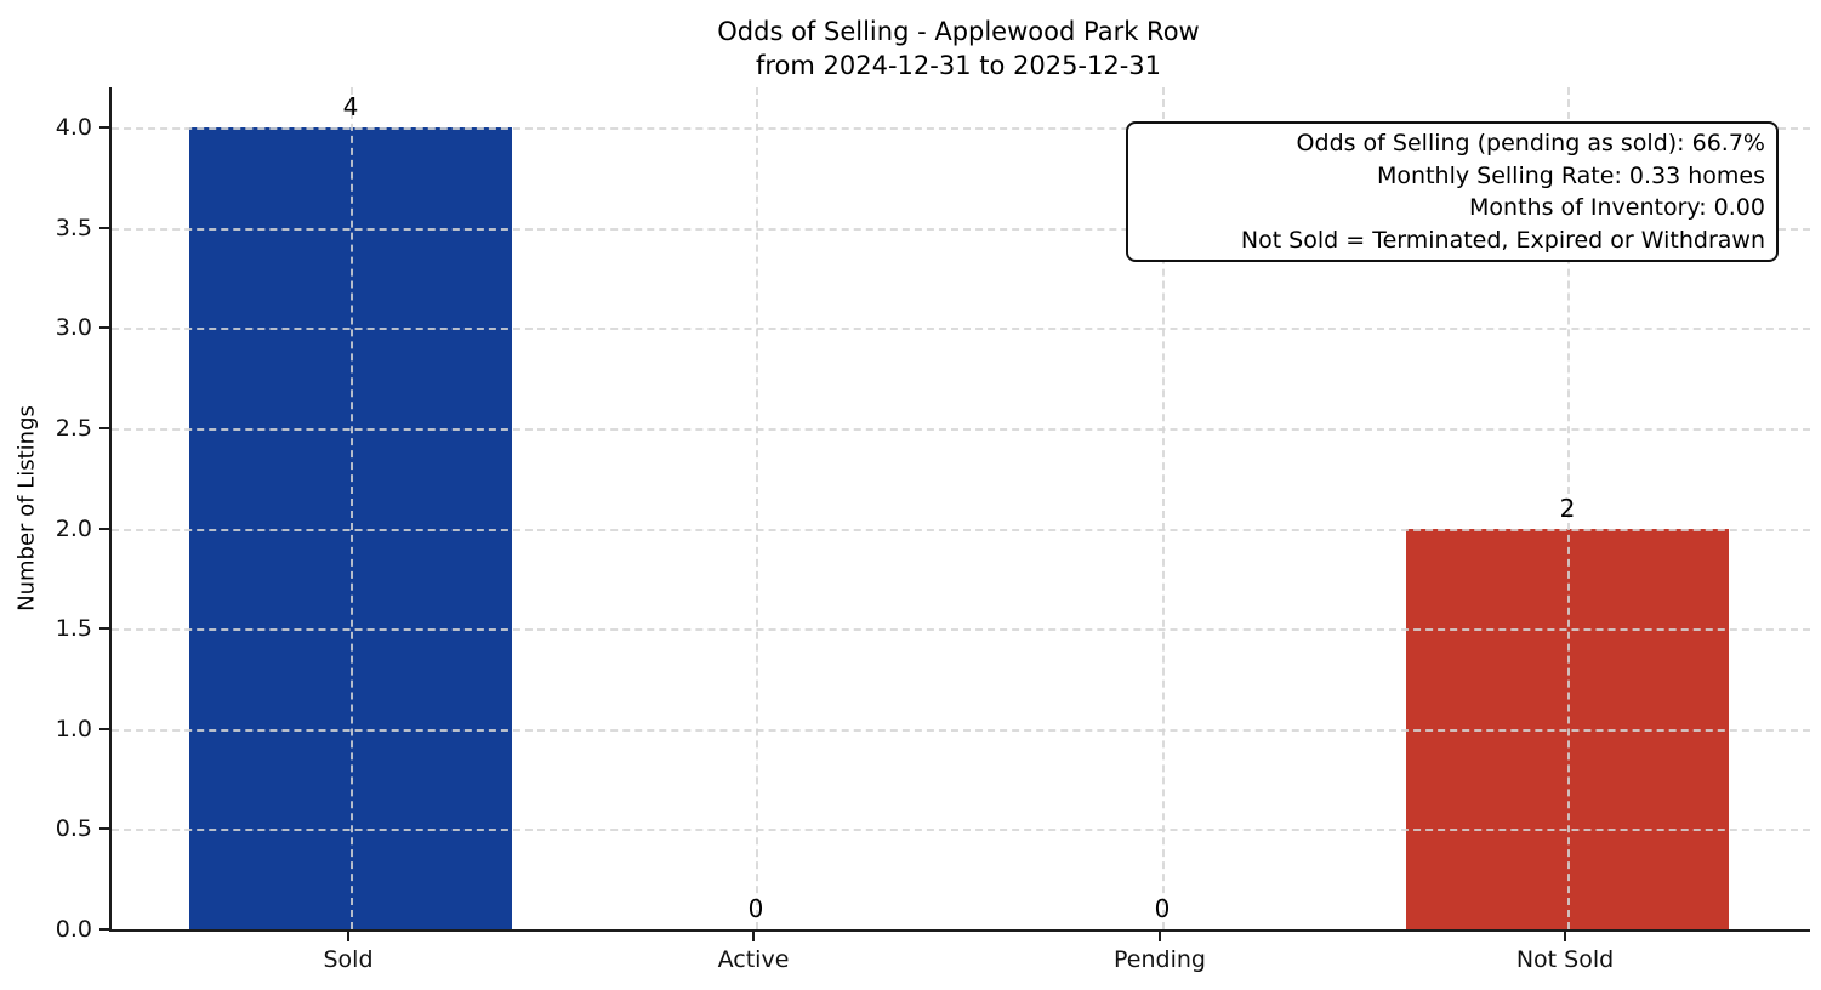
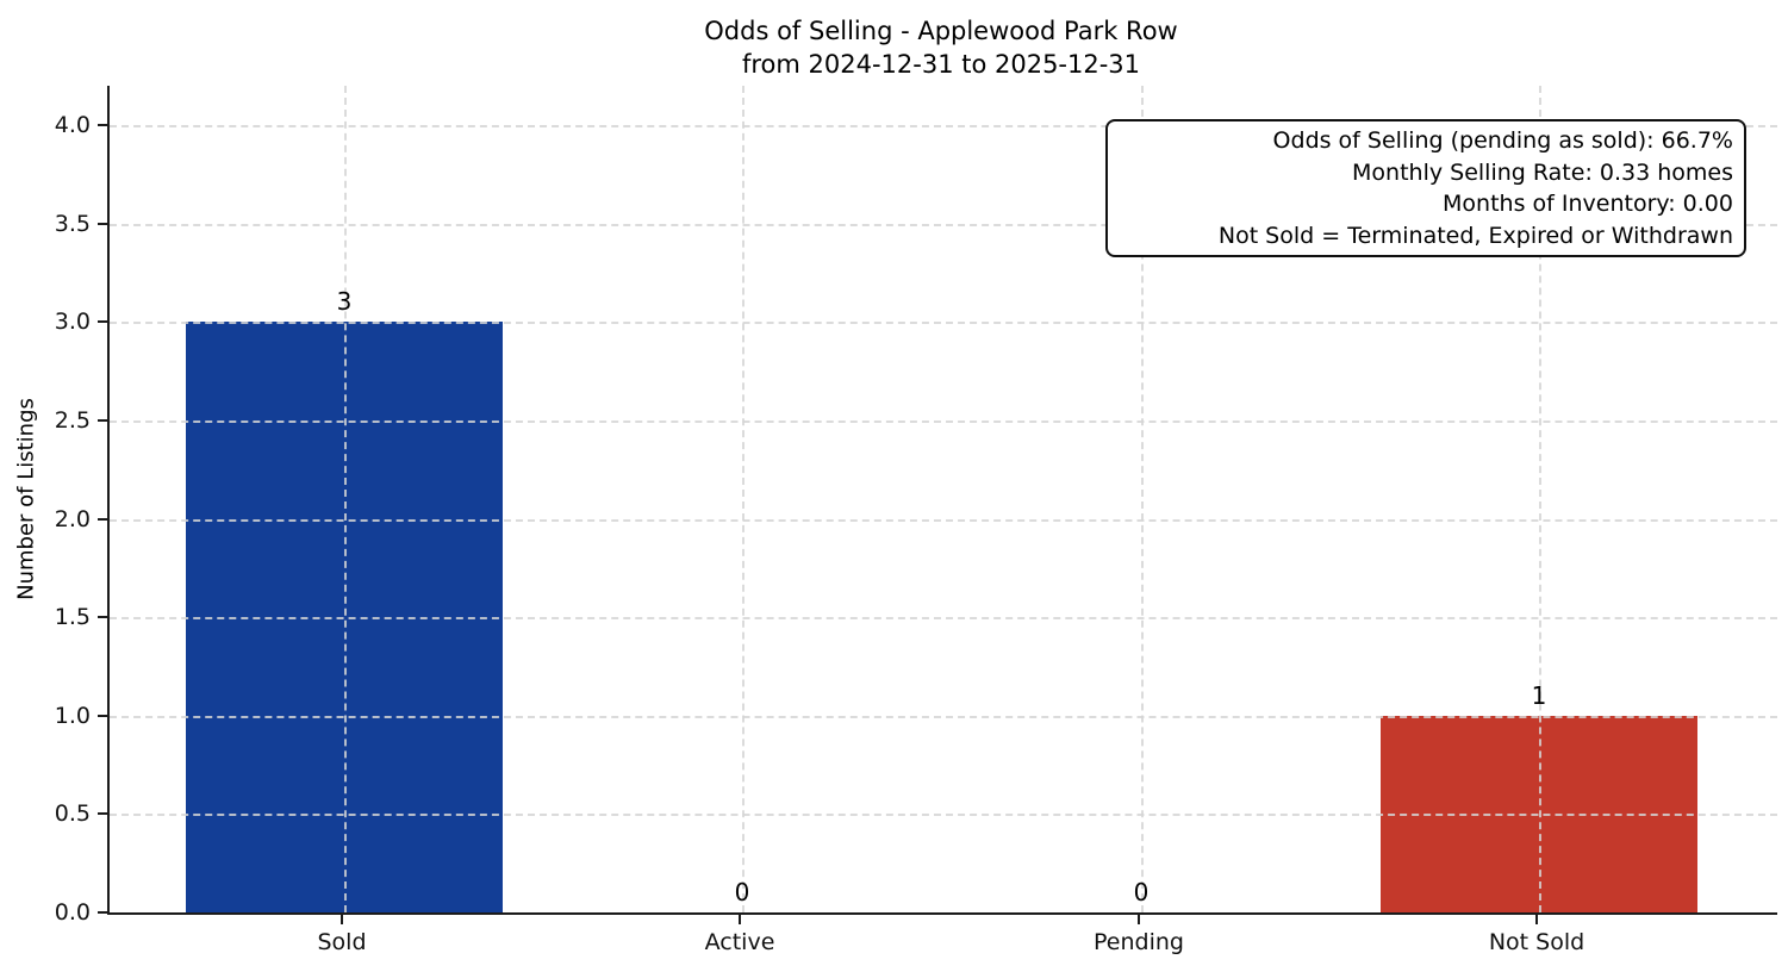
Sold: 4 -> 3
Not Sold: 2 -> 1
